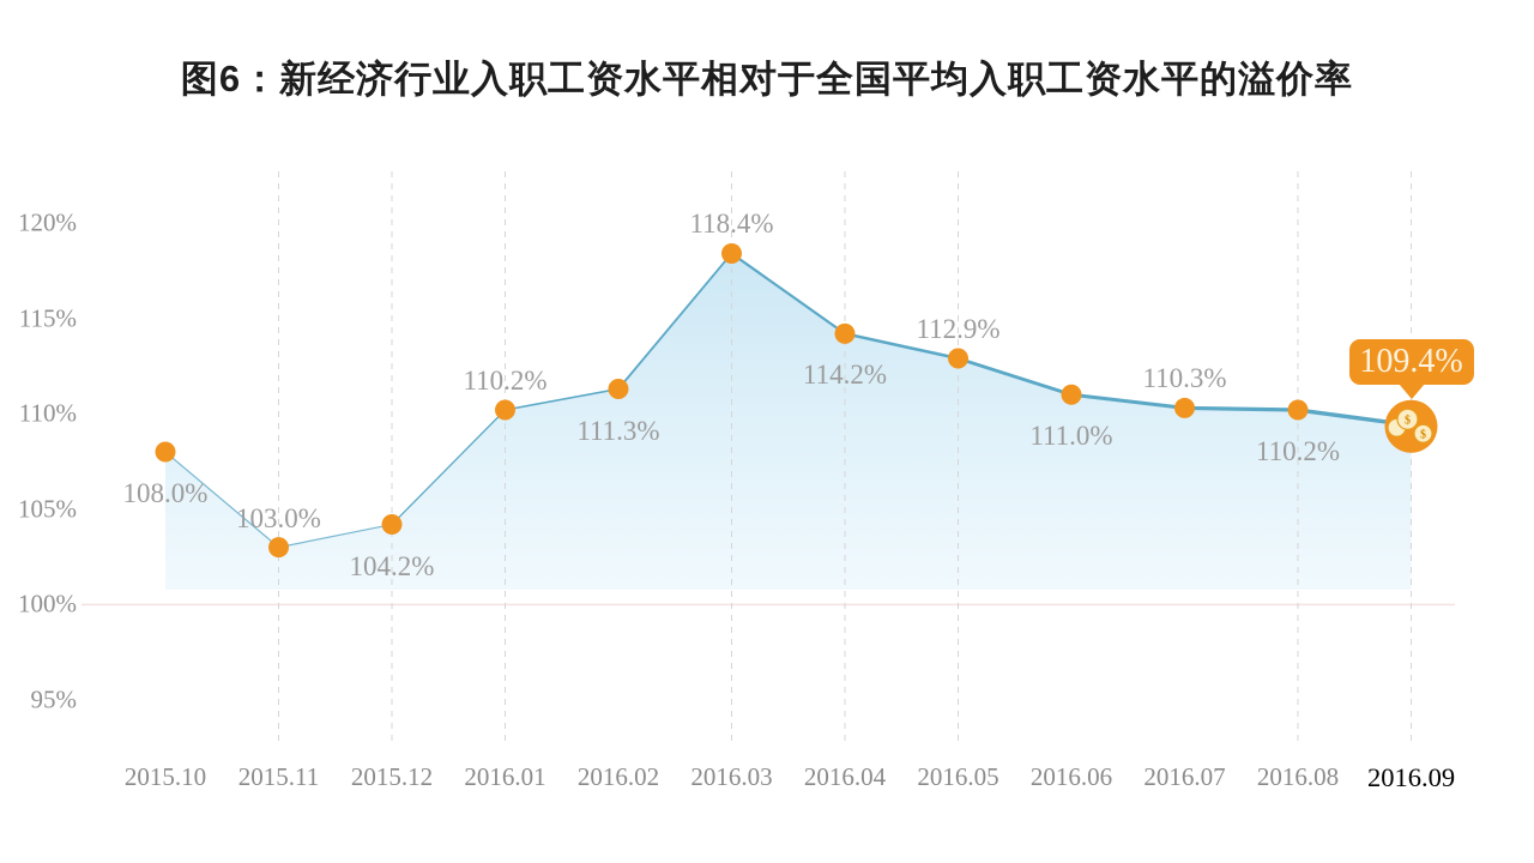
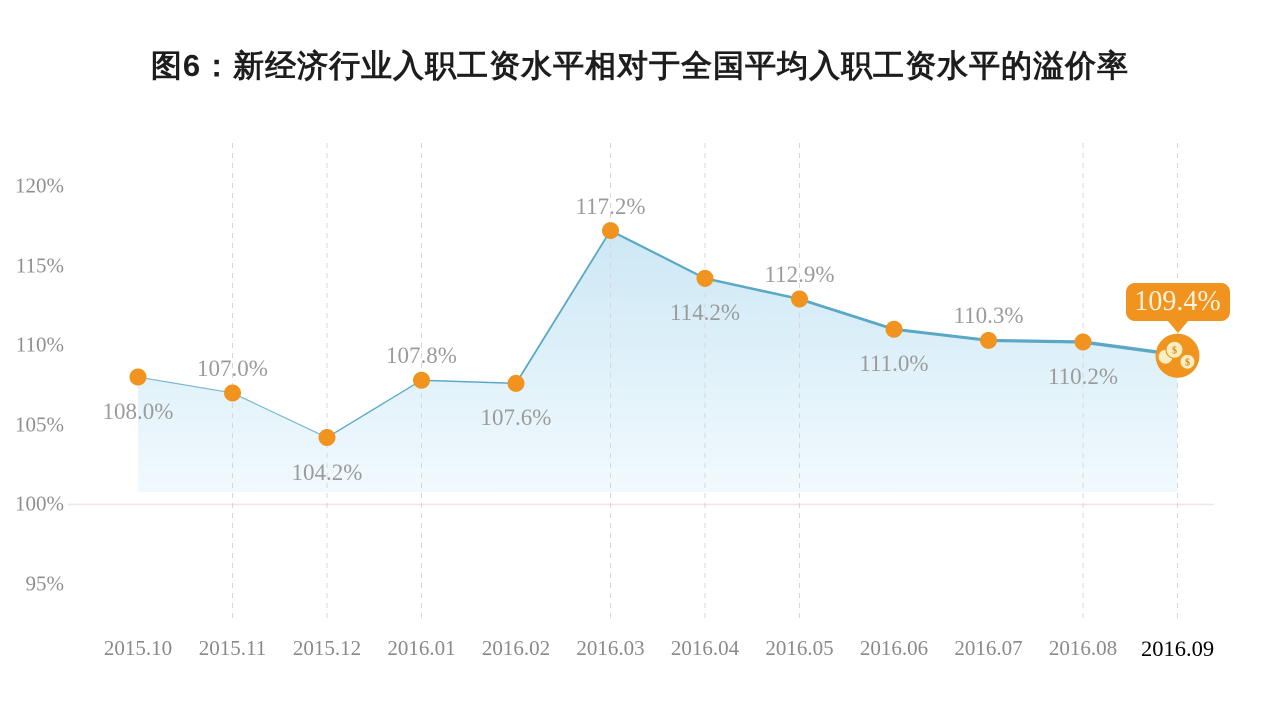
2015.11: 103.0% -> 107.0%
2016.01: 110.2% -> 107.8%
2016.02: 111.3% -> 107.6%
2016.03: 118.4% -> 117.2%
